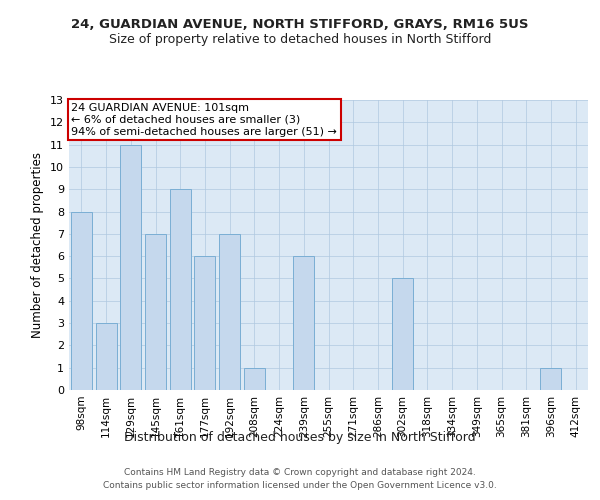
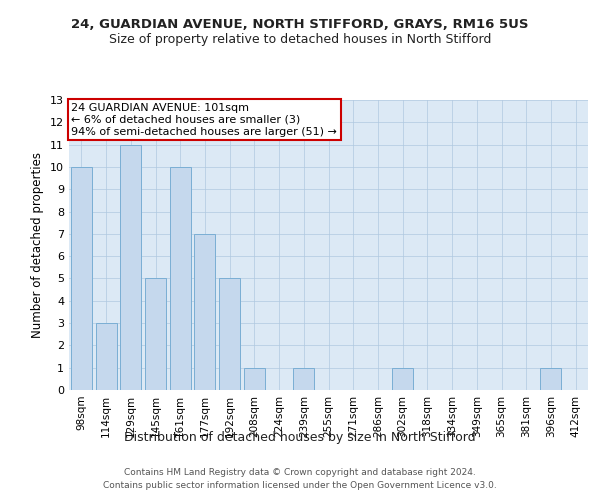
98sqm: 8 -> 10
145sqm: 7 -> 5
161sqm: 9 -> 10
177sqm: 6 -> 7
192sqm: 7 -> 5
239sqm: 6 -> 1
302sqm: 5 -> 1
